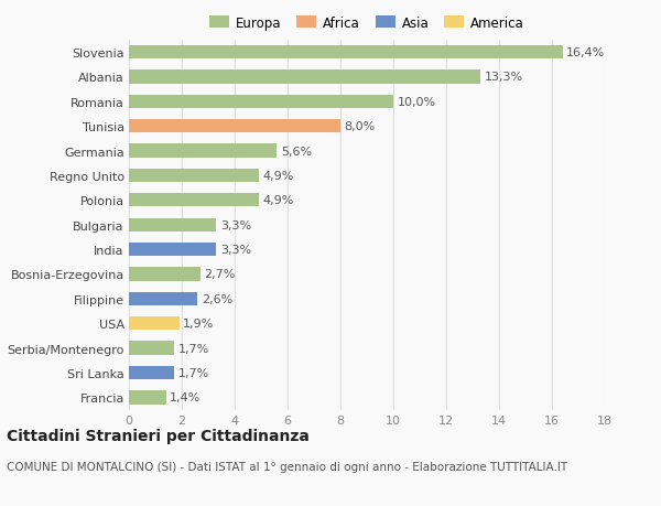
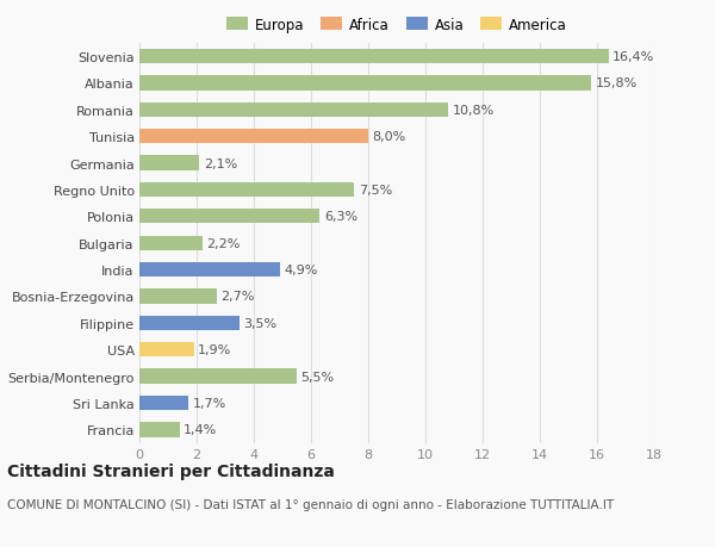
Albania: 13,3% -> 15,8%
Romania: 10,0% -> 10,8%
Germania: 5,6% -> 2,1%
Regno Unito: 4,9% -> 7,5%
Polonia: 4,9% -> 6,3%
Bulgaria: 3,3% -> 2,2%
India: 3,3% -> 4,9%
Filippine: 2,6% -> 3,5%
Serbia/Montenegro: 1,7% -> 5,5%
